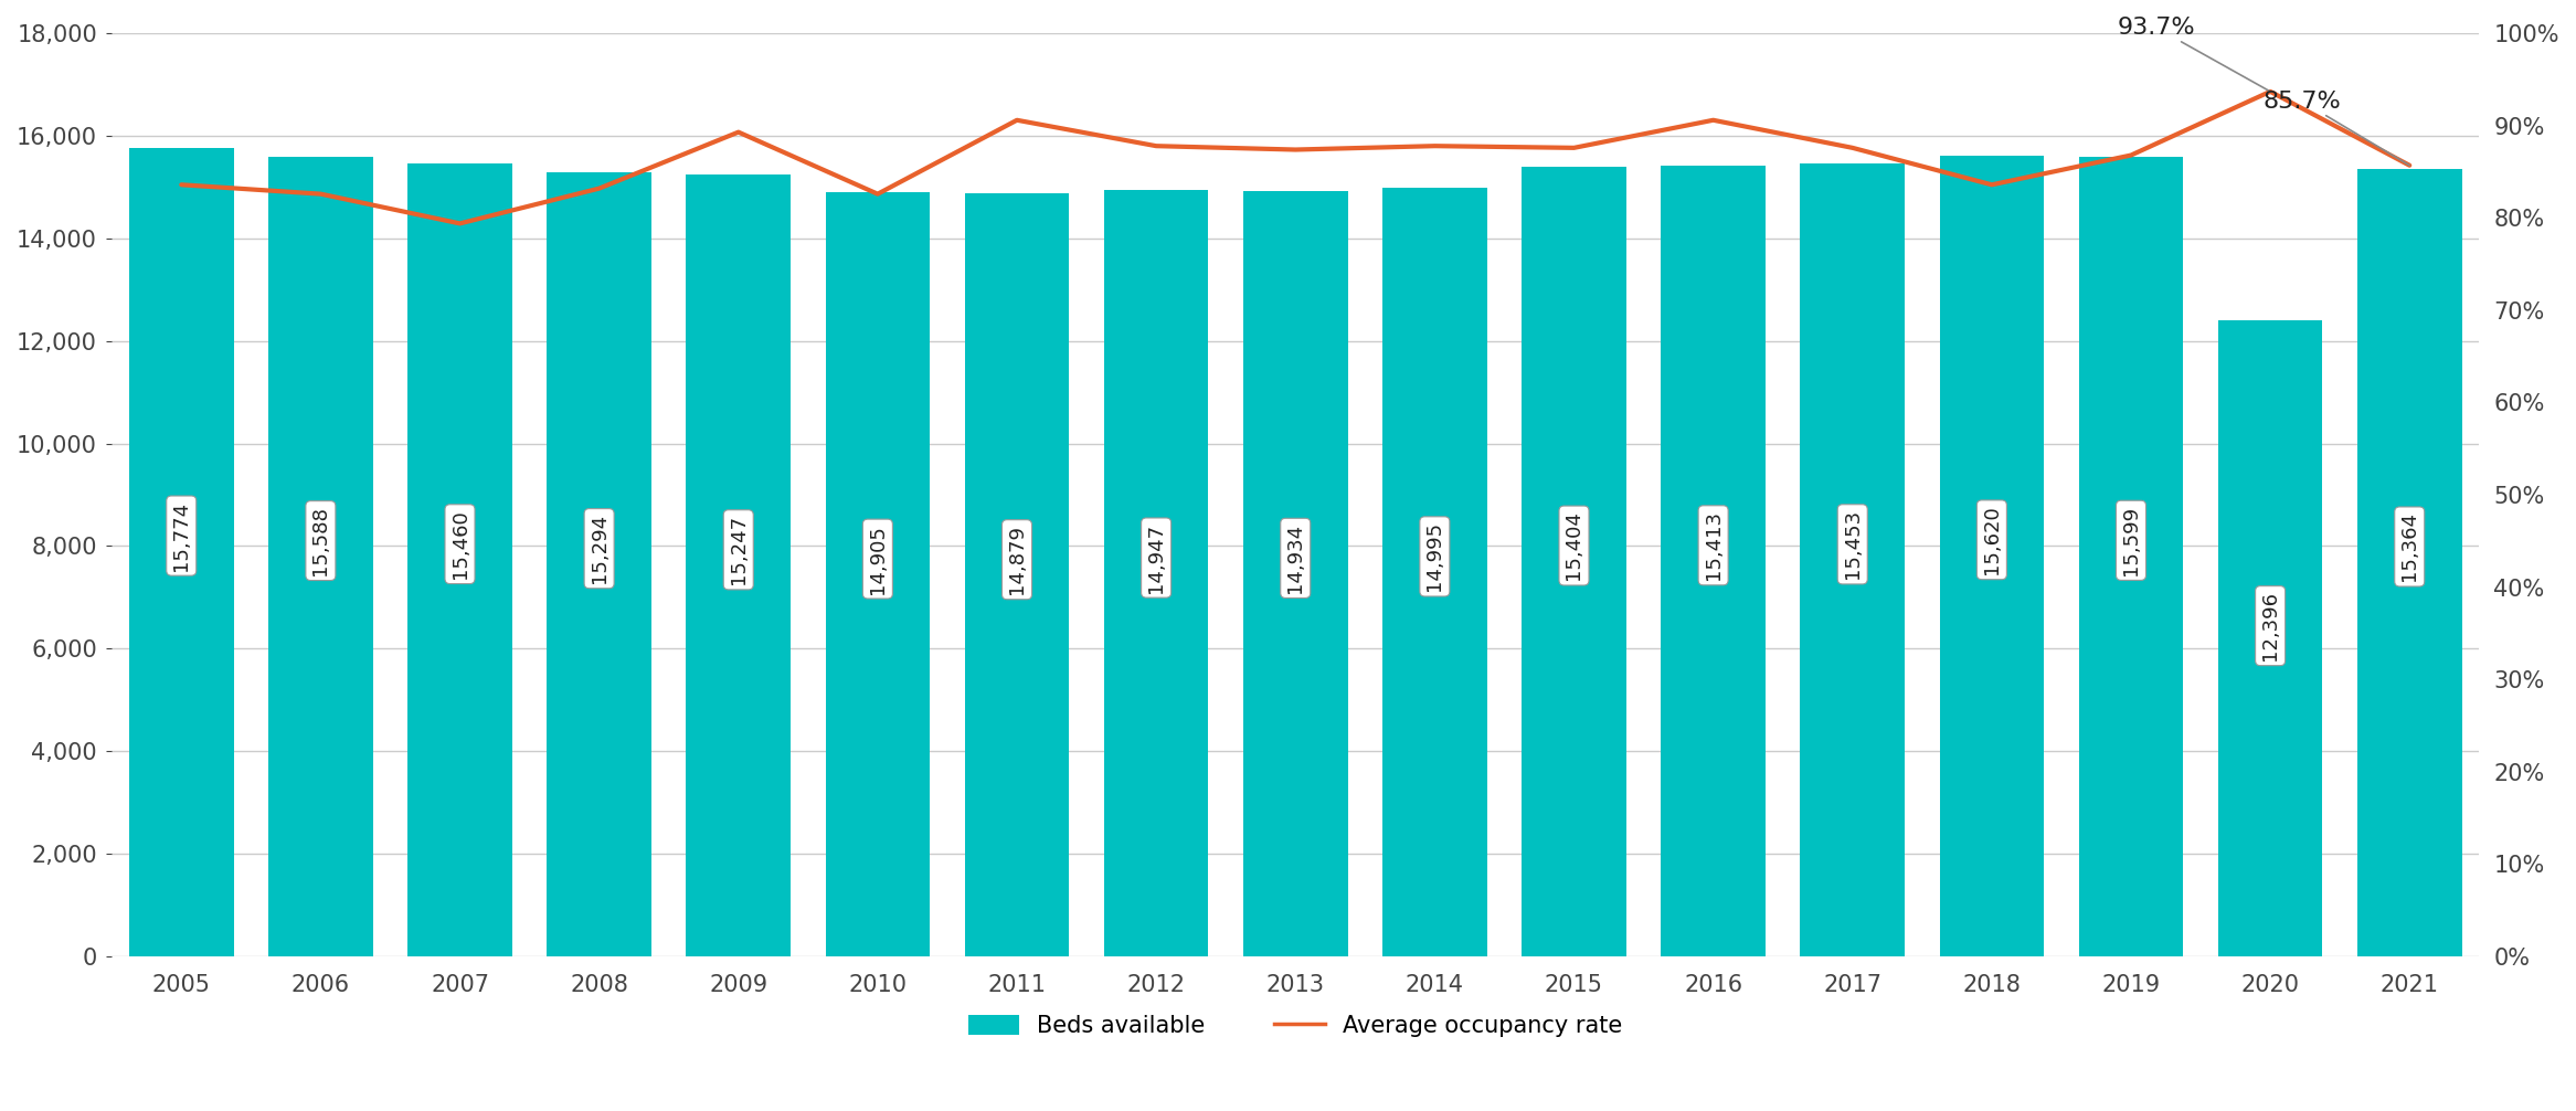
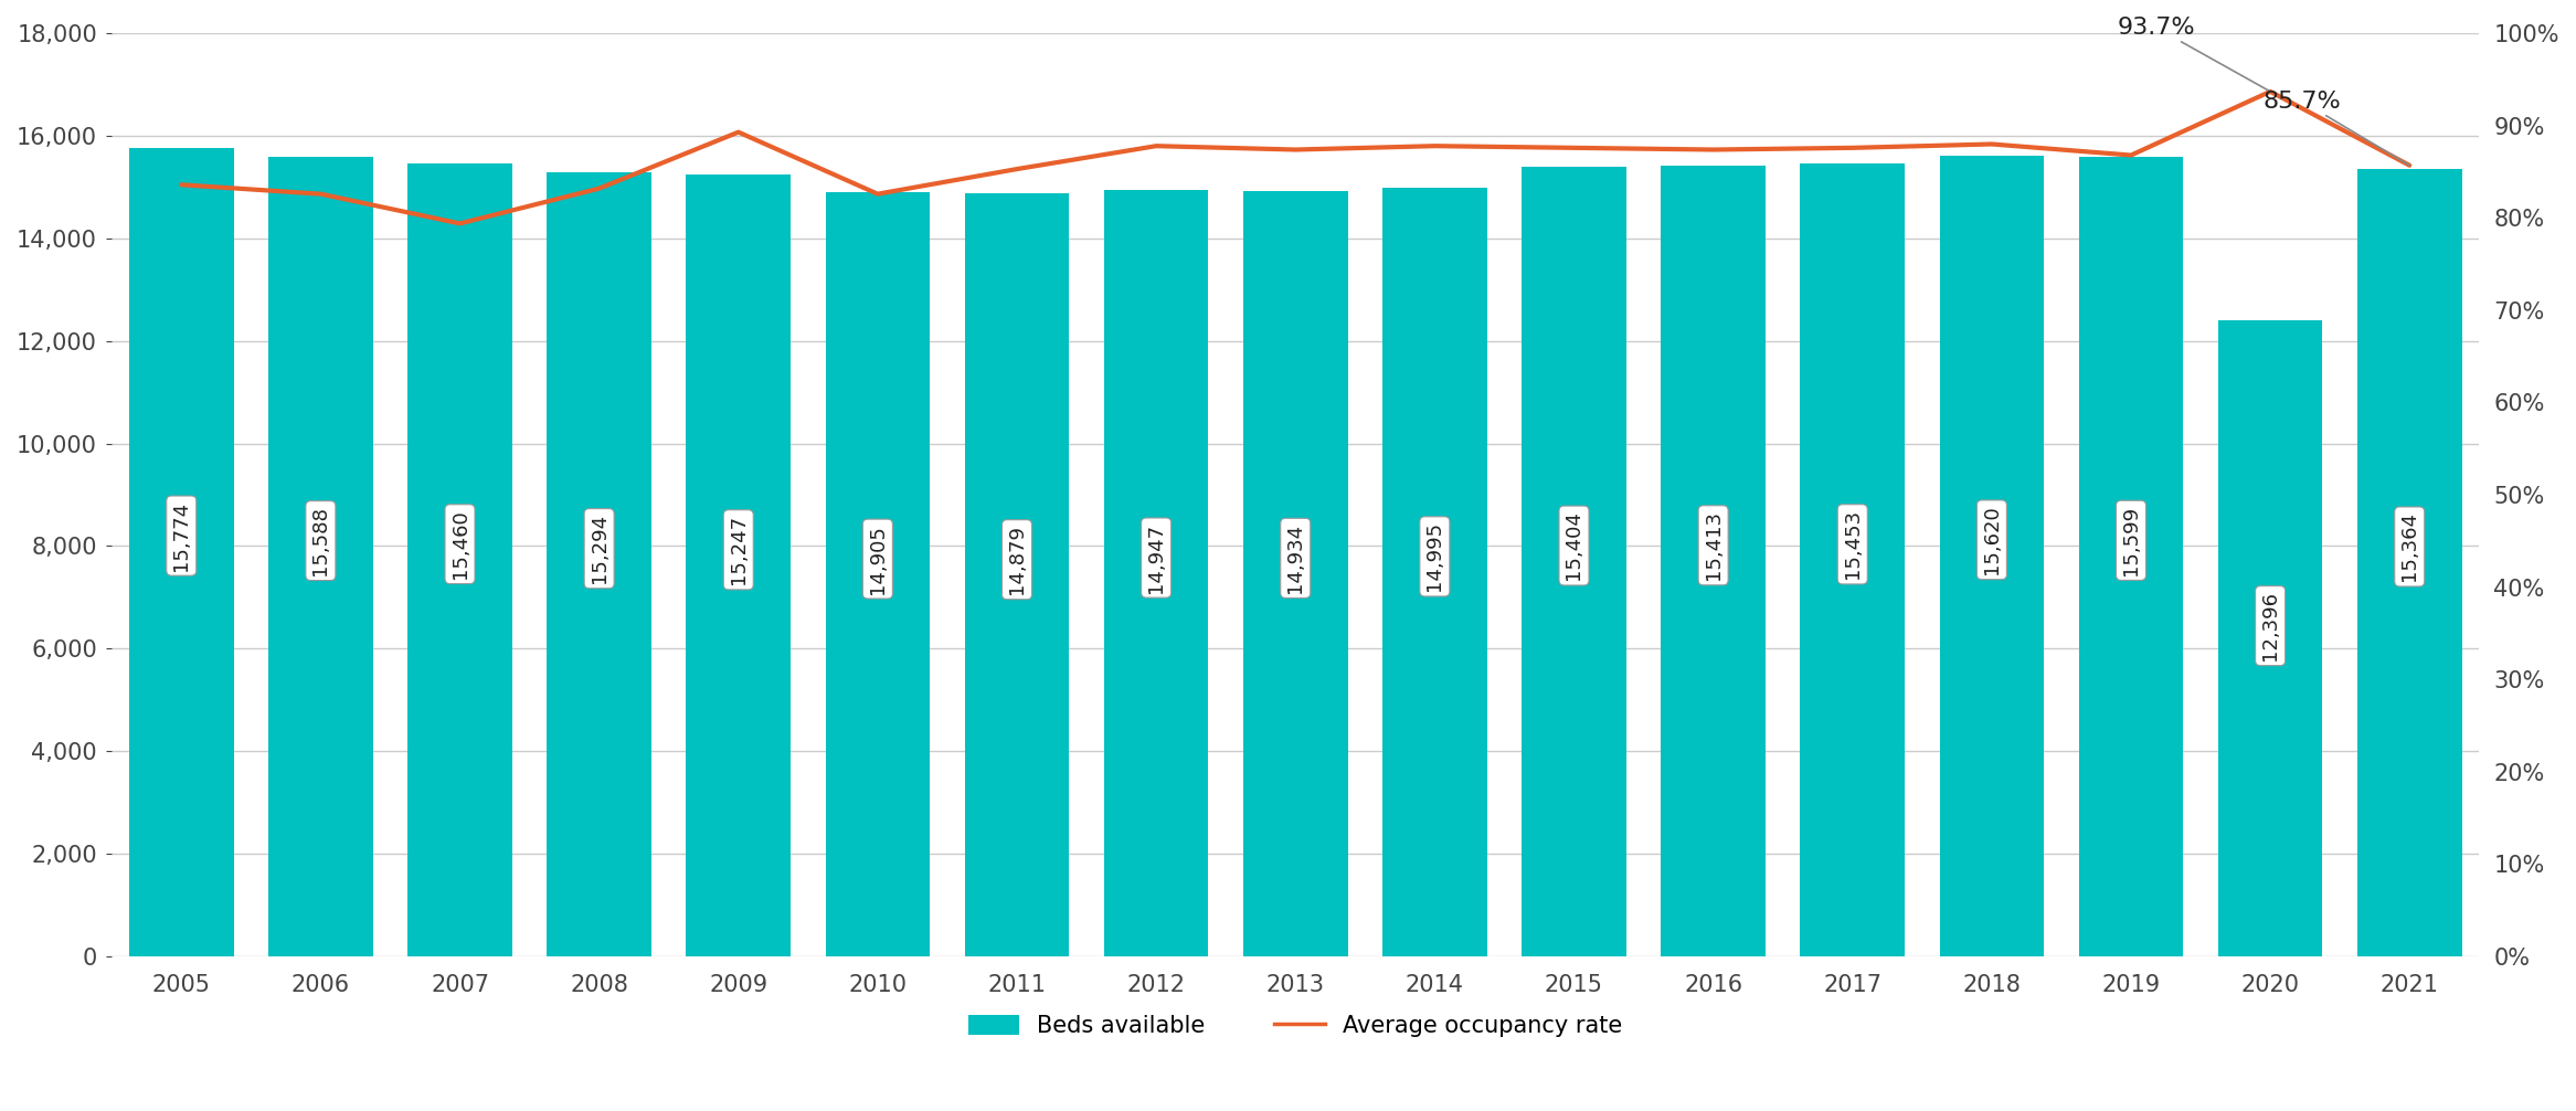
Average occupancy rate/2011: 90.6% -> 85.3%
Average occupancy rate/2016: 90.6% -> 87.4%
Average occupancy rate/2018: 83.6% -> 88.0%
